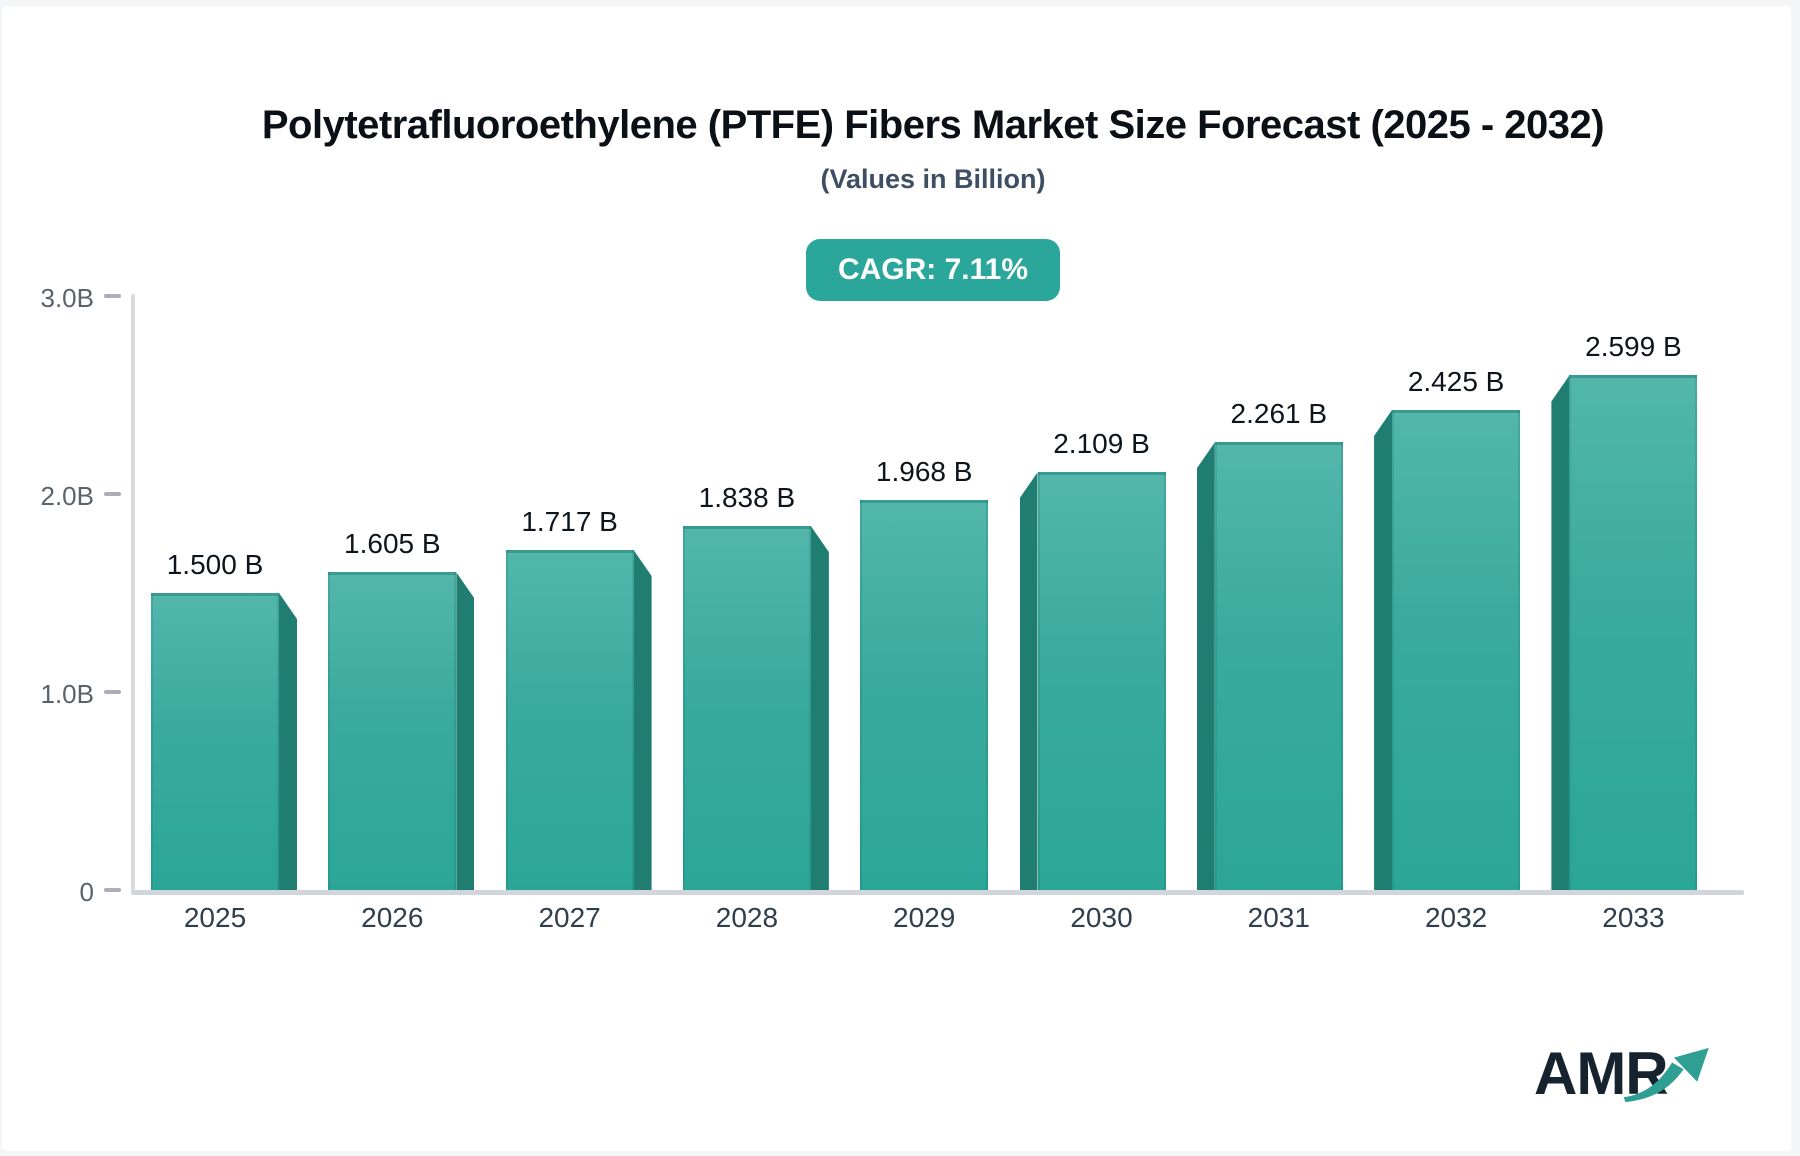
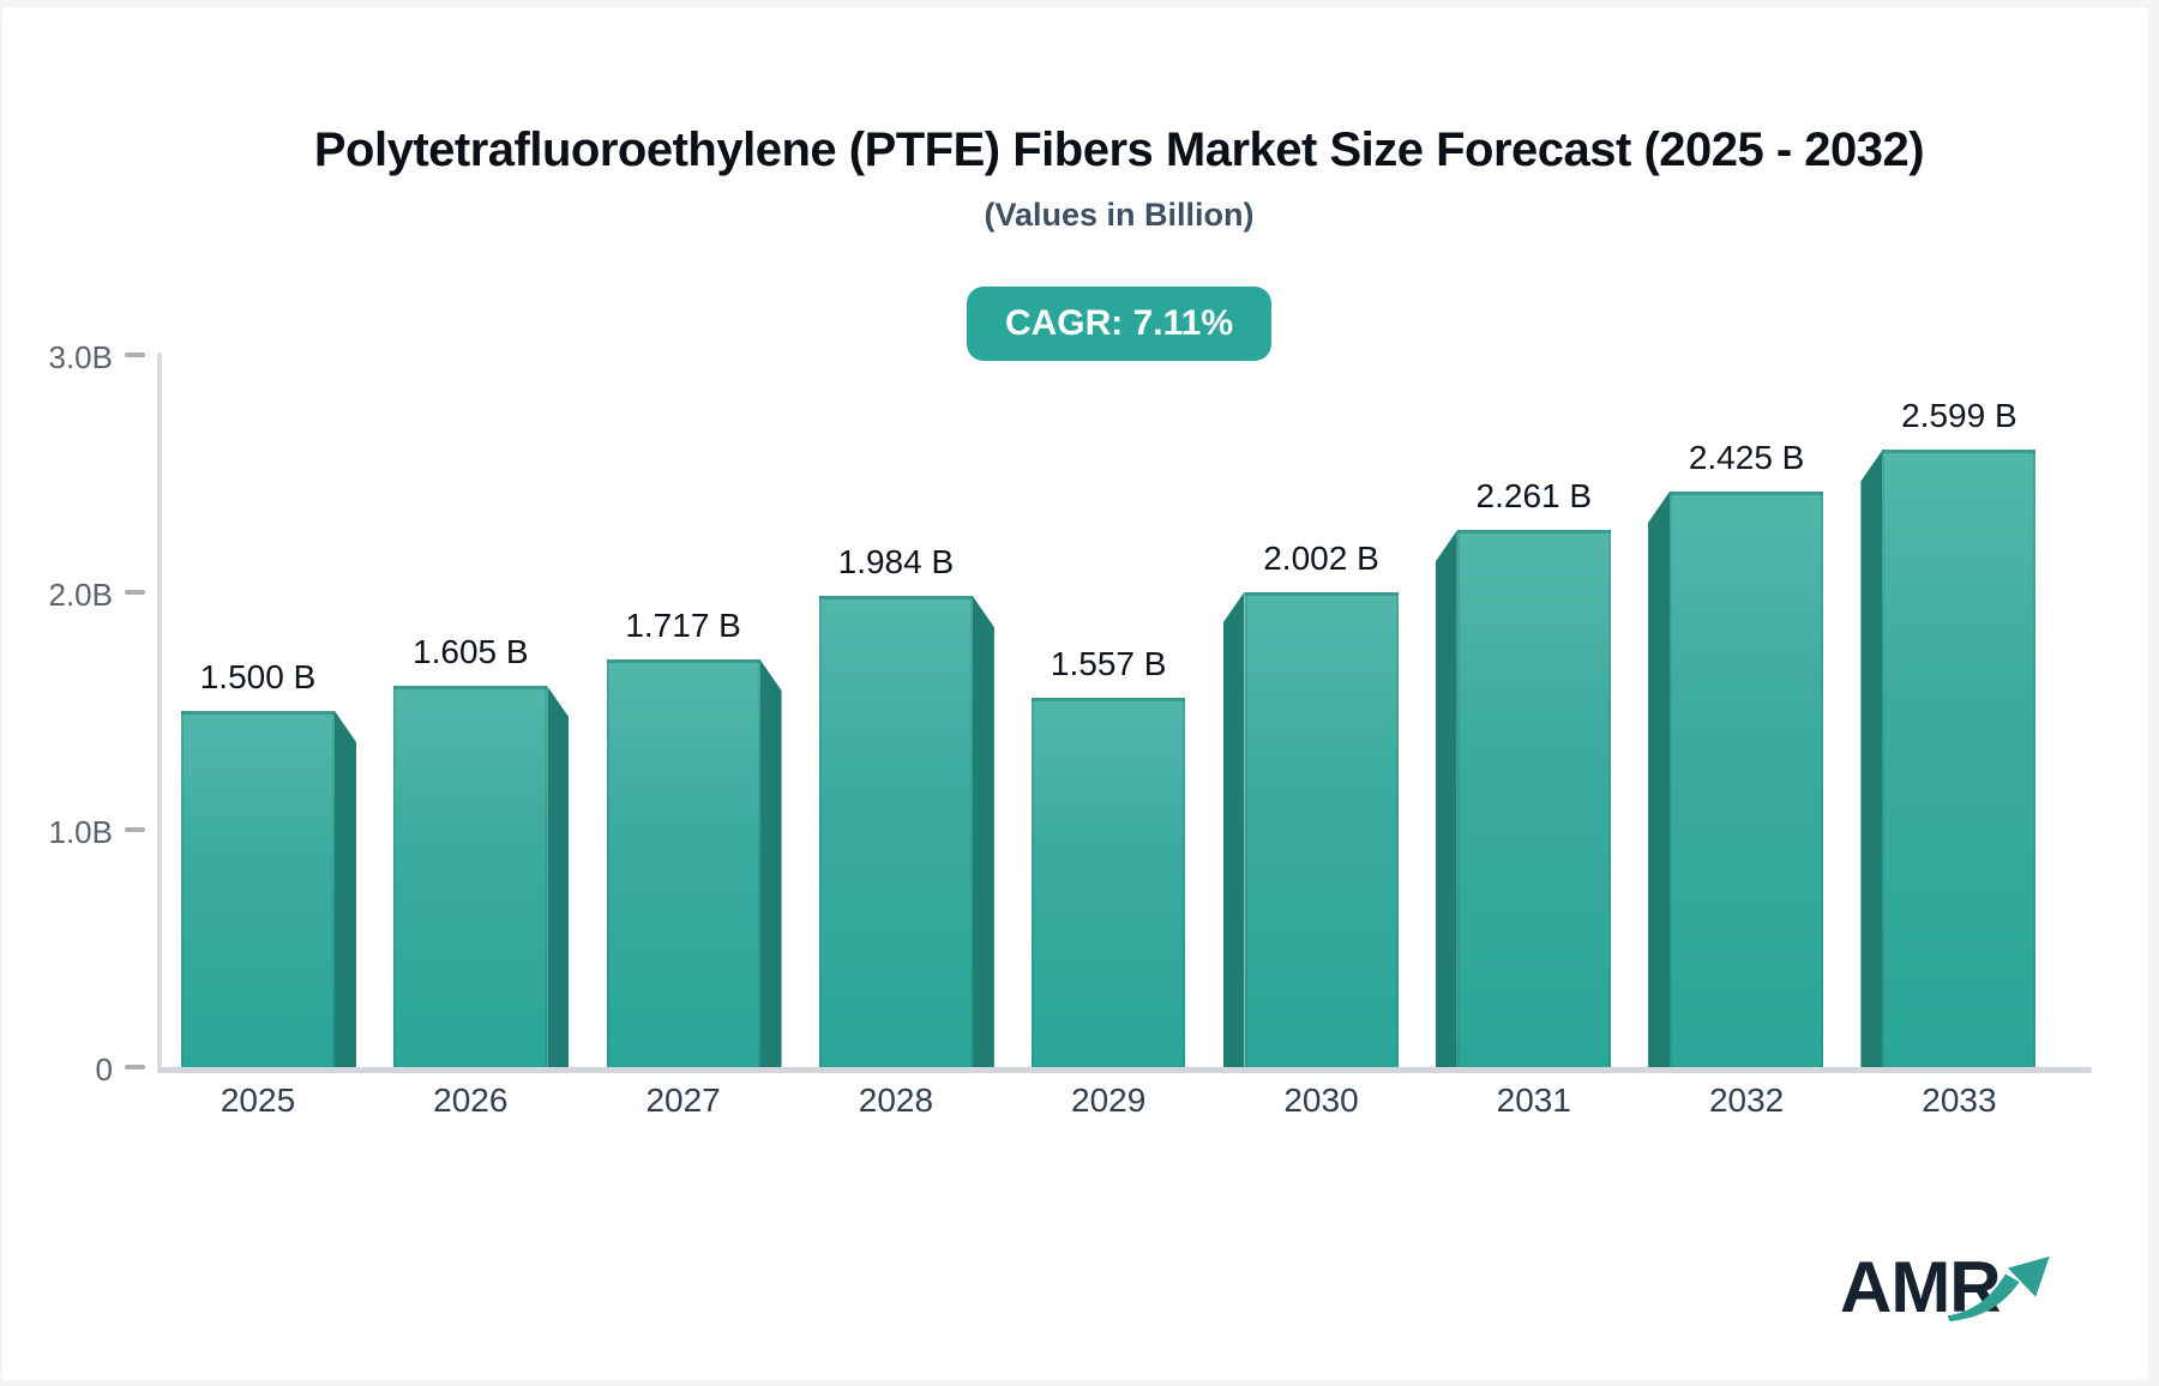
2028: 1.838 -> 1.984
2029: 1.968 -> 1.557
2030: 2.109 -> 2.002
